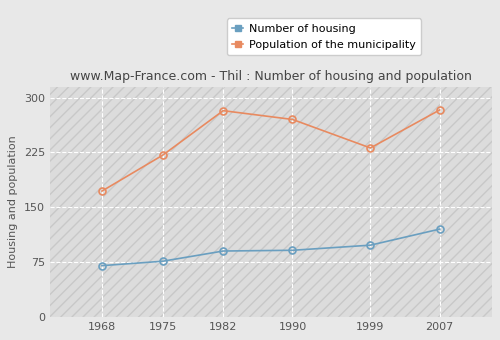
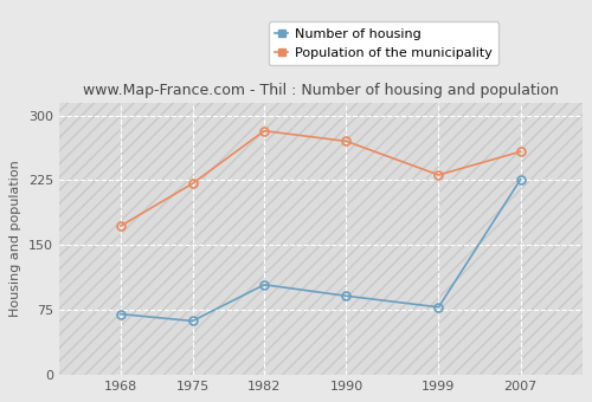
Number of housing/1975: 76 -> 62
Number of housing/1982: 90 -> 104
Number of housing/1999: 98 -> 78
Number of housing/2007: 120 -> 226
Population of the municipality/2007: 283 -> 258
